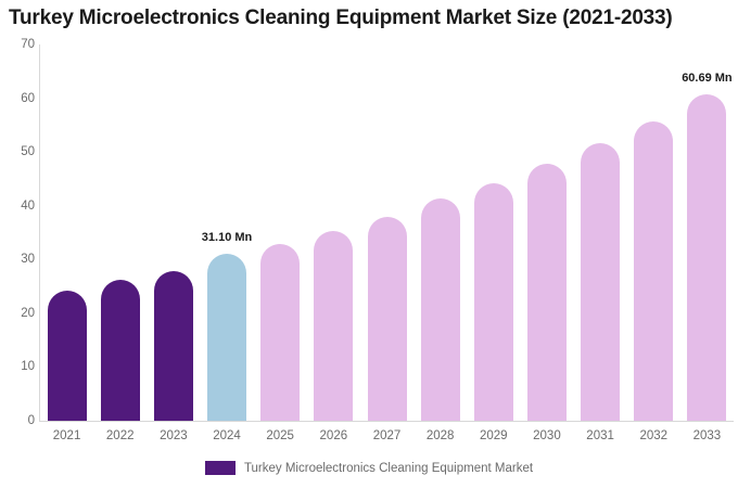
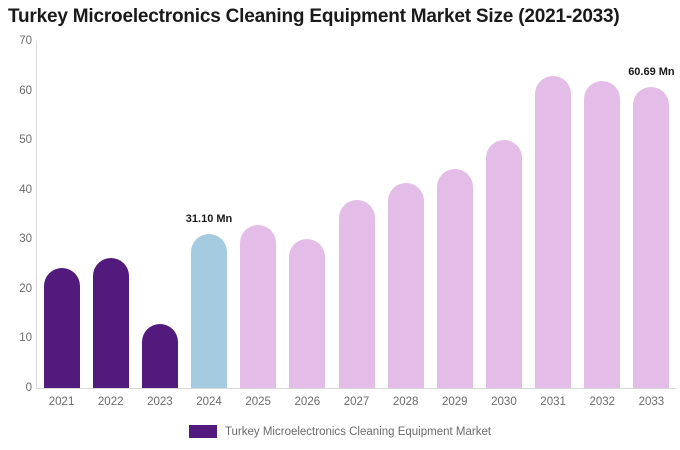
2023: 28 -> 13
2026: 35 -> 30
2030: 48 -> 50
2031: 52 -> 63
2032: 56 -> 62
